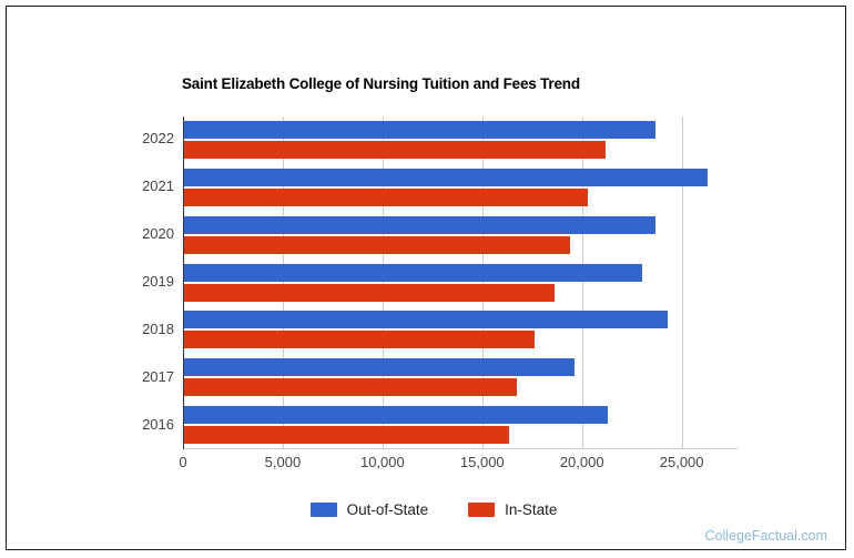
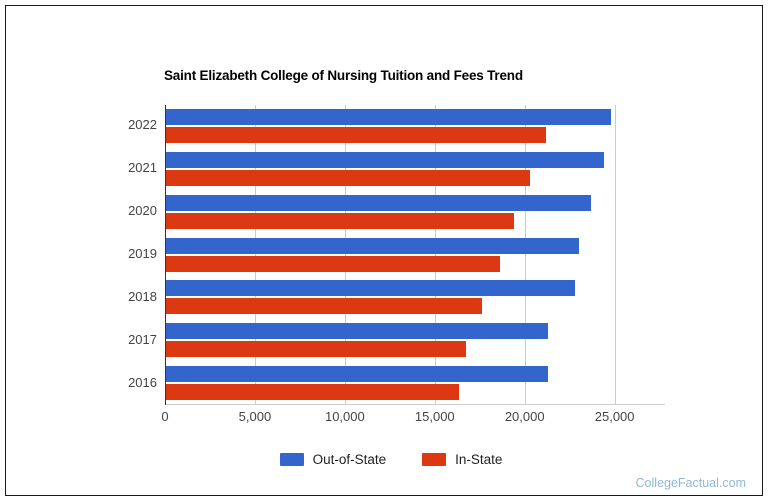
Out-of-State/2022: 23700 -> 24800
Out-of-State/2021: 26300 -> 24400
Out-of-State/2018: 24300 -> 22800
Out-of-State/2017: 19600 -> 21300
